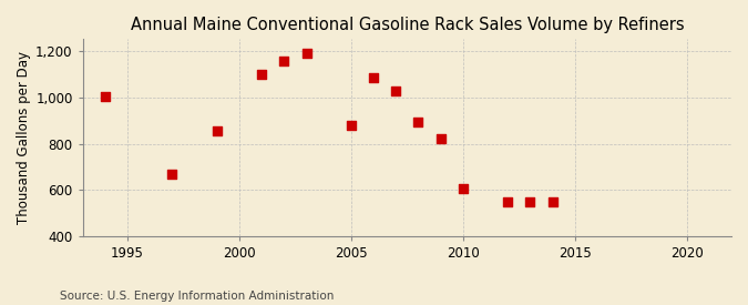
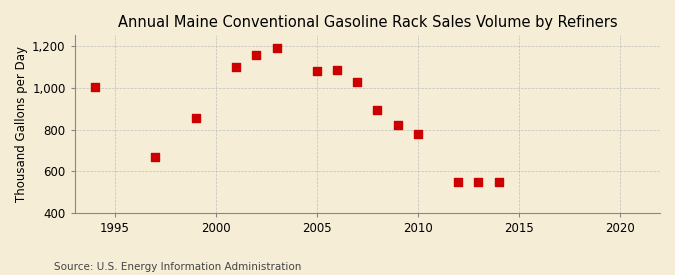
2005: 880 -> 1,080
2010: 605 -> 780
